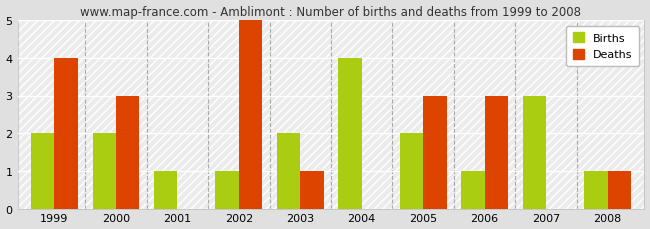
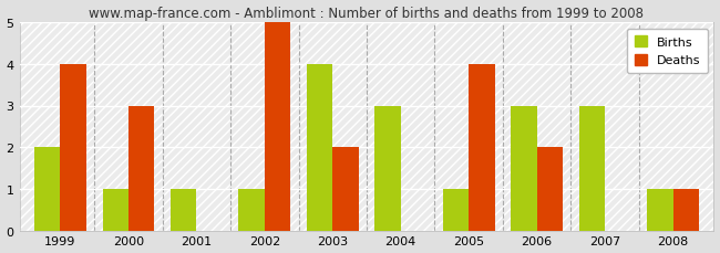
Births/2000: 2 -> 1
Births/2003: 2 -> 4
Deaths/2003: 1 -> 2
Births/2004: 4 -> 3
Births/2005: 2 -> 1
Deaths/2005: 3 -> 4
Births/2006: 1 -> 3
Deaths/2006: 3 -> 2
